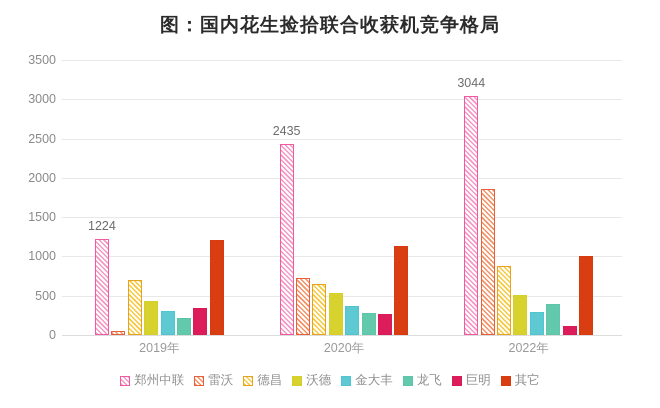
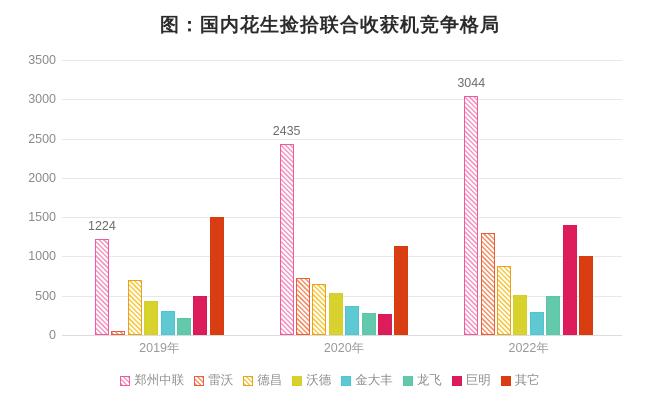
巨明/2019年: 300 -> 500
其它/2019年: 1200 -> 1500
雷沃/2022年: 1900 -> 1300
龙飞/2022年: 400 -> 500
巨明/2022年: 100 -> 1400
